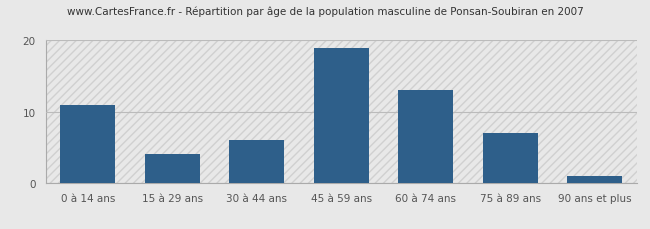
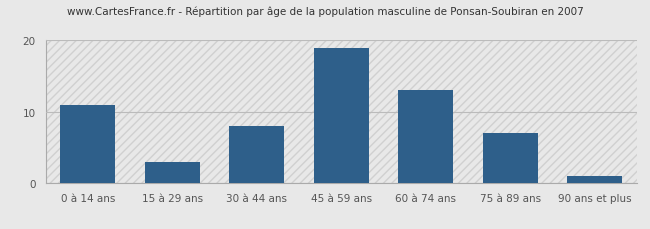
15 à 29 ans: 4 -> 3
30 à 44 ans: 6 -> 8
